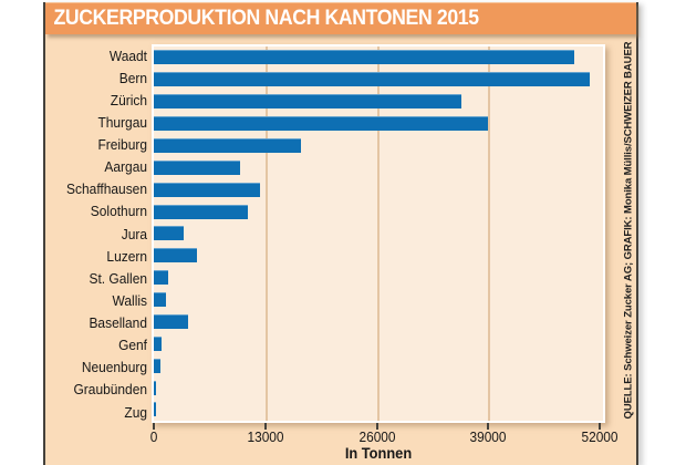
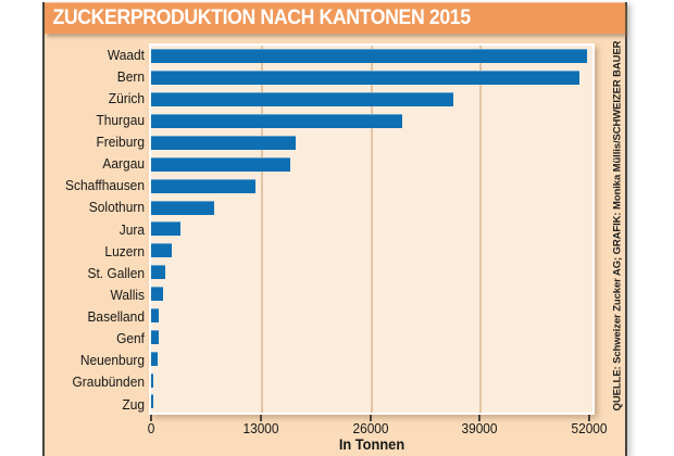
Waadt: 49000 -> 52000
Thurgau: 39000 -> 30000
Aargau: 10000 -> 16000
Solothurn: 11000 -> 8000
Luzern: 5000 -> 2000
Baselland: 4000 -> 1000
